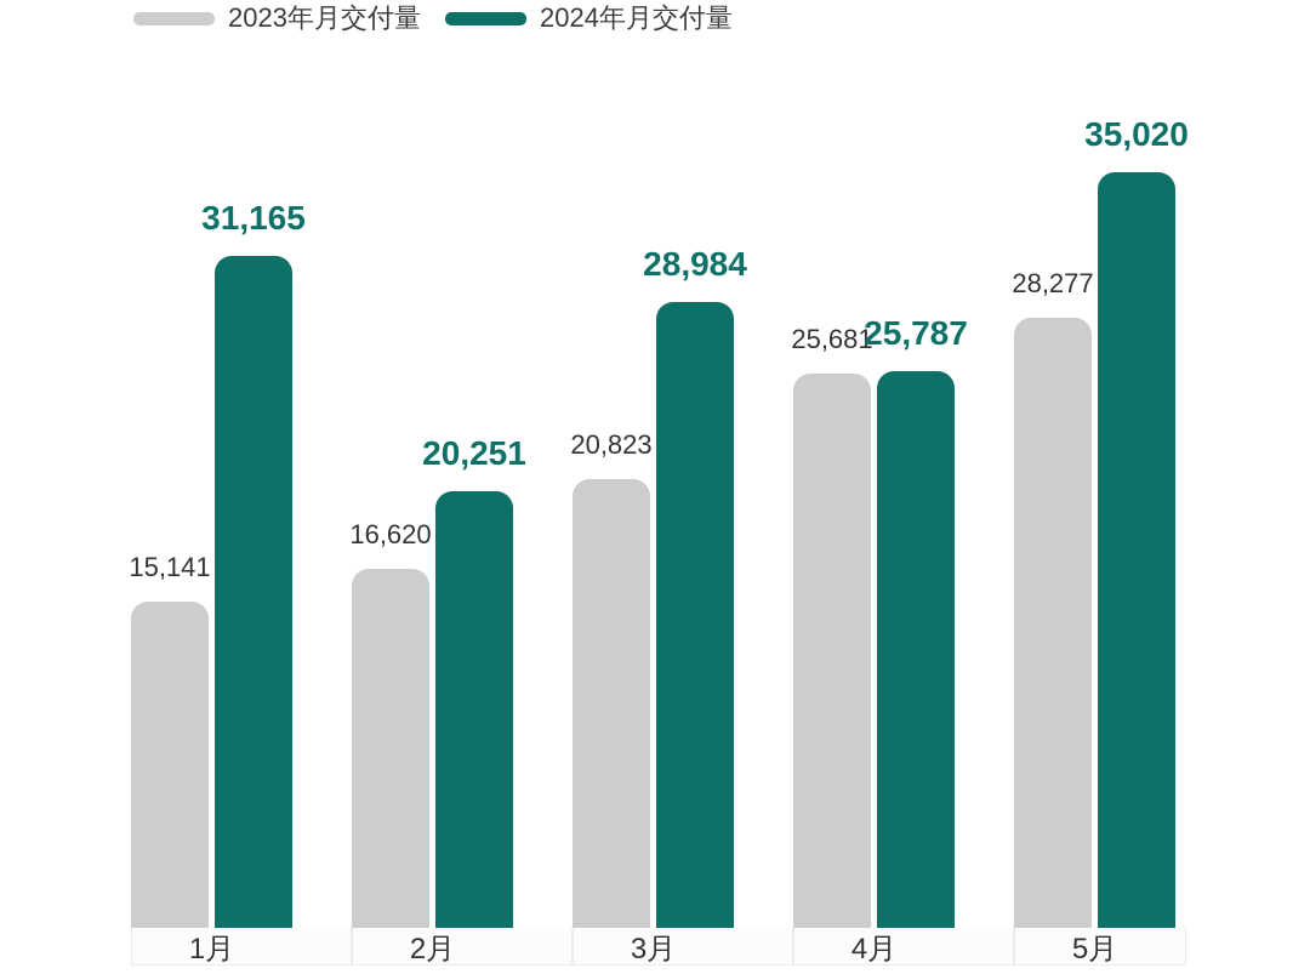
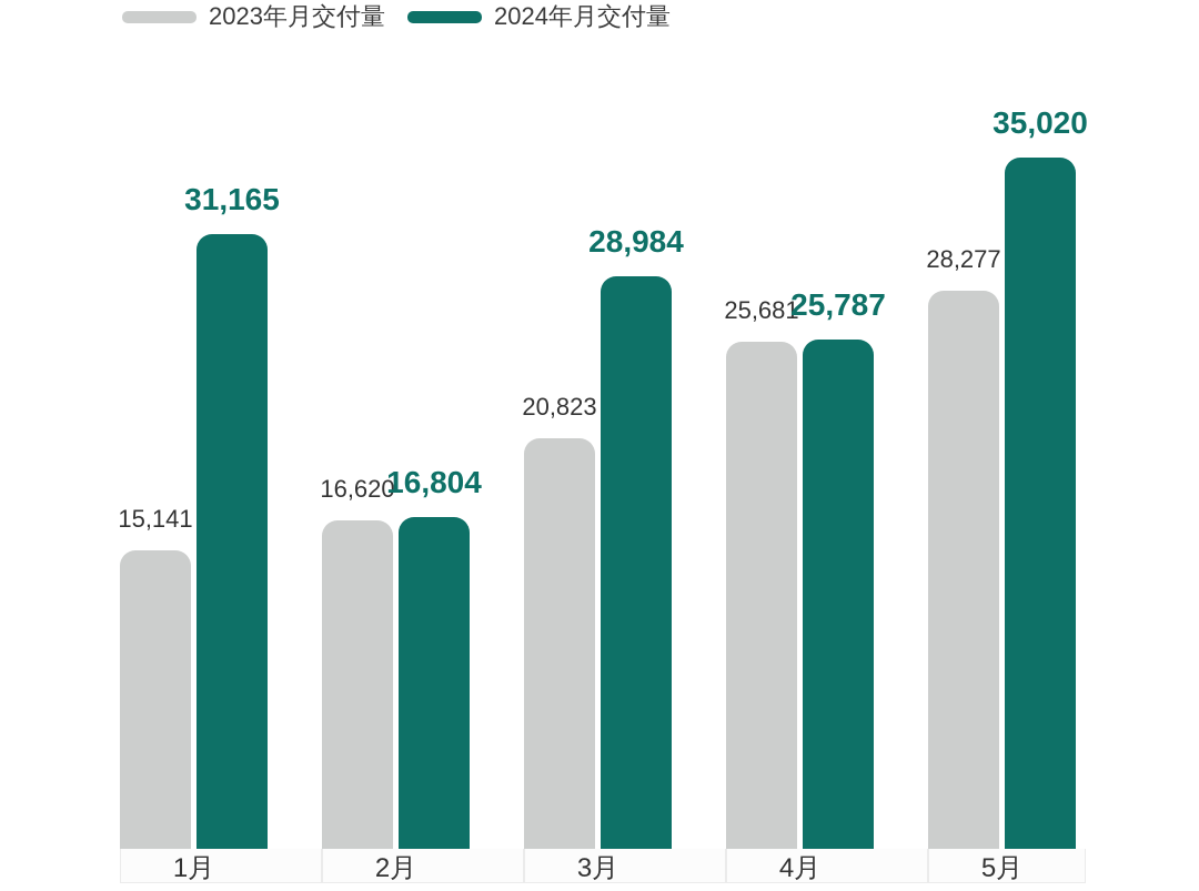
2024年月交付量/2月: 20,251 -> 16,804
